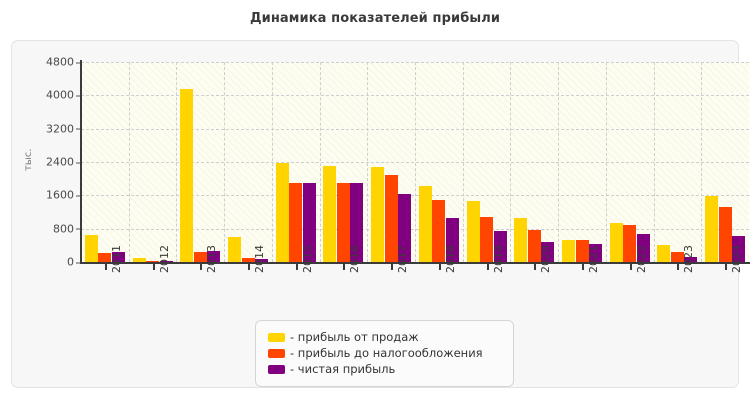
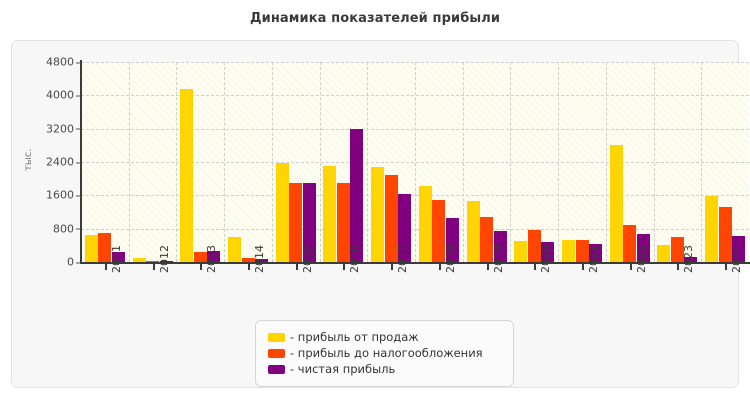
- прибыль до налогообложения/2011: 200 -> 700
- чистая прибыль/2016: 1900 -> 3200
- прибыль от продаж/2020: 1100 -> 500
- прибыль от продаж/2022: 900 -> 2800
- прибыль до налогообложения/2023: 200 -> 600
